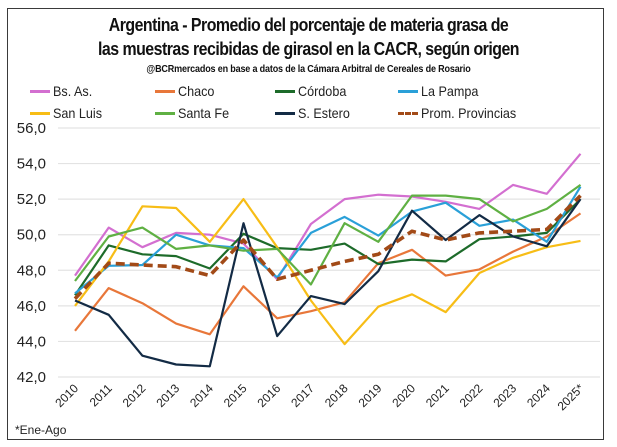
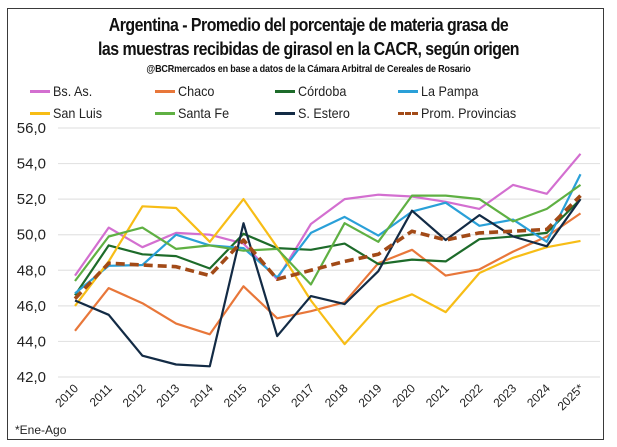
La Pampa/2025*: 52,7 -> 53,4
